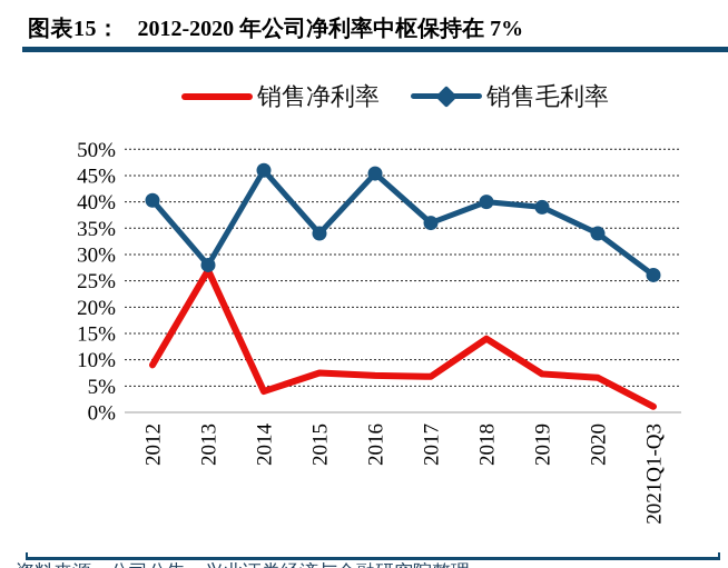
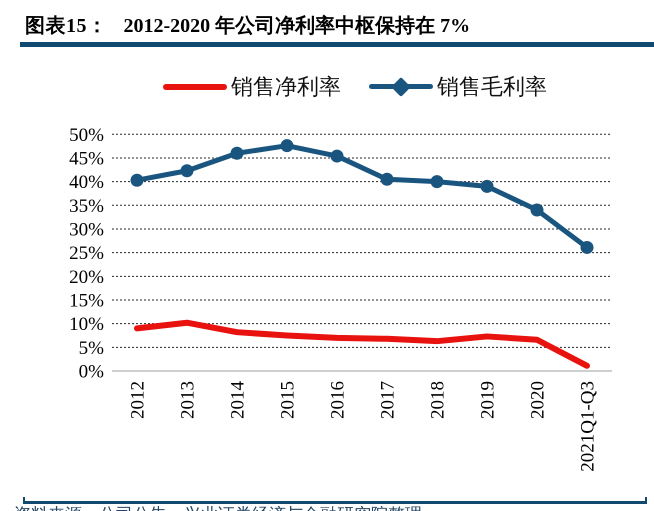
销售净利率/2013: 27% -> 10%
销售毛利率/2013: 28% -> 42%
销售净利率/2014: 4% -> 8%
销售毛利率/2015: 34% -> 48%
销售毛利率/2017: 36% -> 40%
销售净利率/2018: 14% -> 6%
